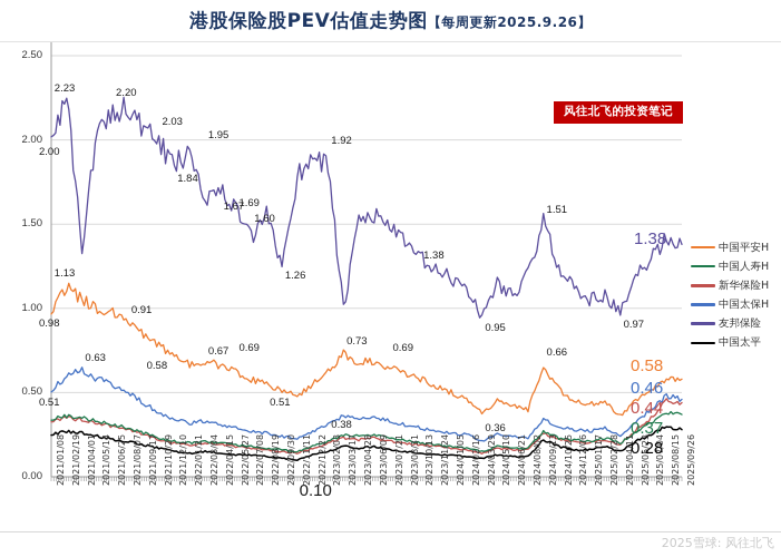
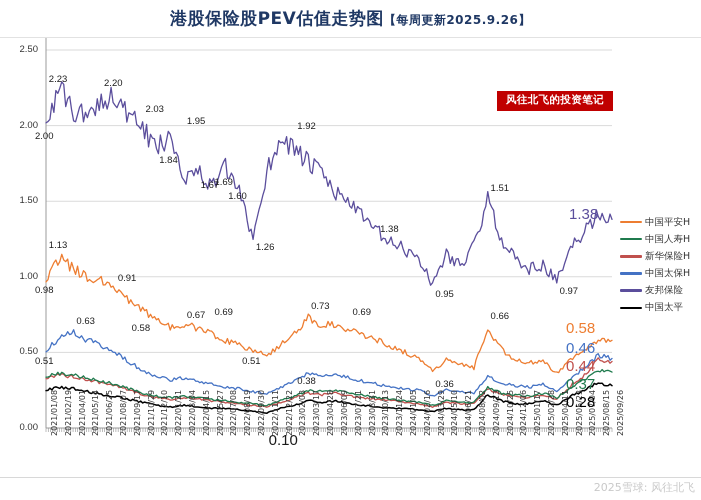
友邦保险/2021/04/01: 1.37 -> 2.10
友邦保险/2022/07/08: 1.41 -> 1.72
友邦保险/2022/11/11: 1.78 -> 1.70
友邦保险/2023/03/17: 0.99 -> 1.75
友邦保险/2023/04/28: 1.52 -> 1.68
